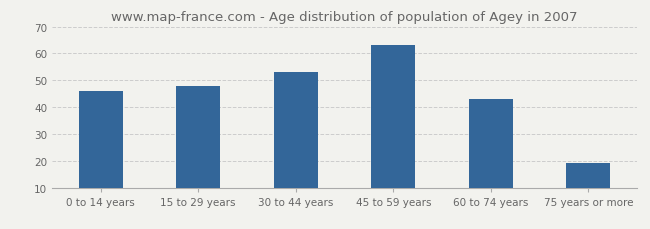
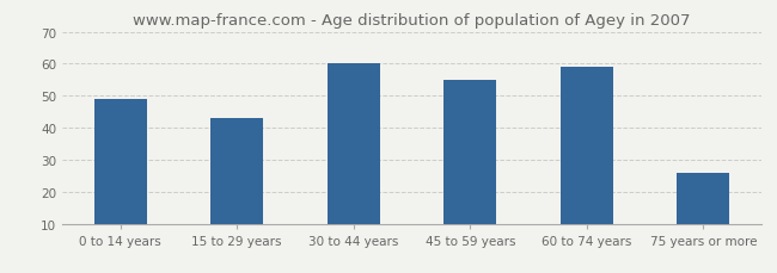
0 to 14 years: 46 -> 49
15 to 29 years: 48 -> 43
30 to 44 years: 53 -> 60
45 to 59 years: 63 -> 55
60 to 74 years: 43 -> 59
75 years or more: 19 -> 26
